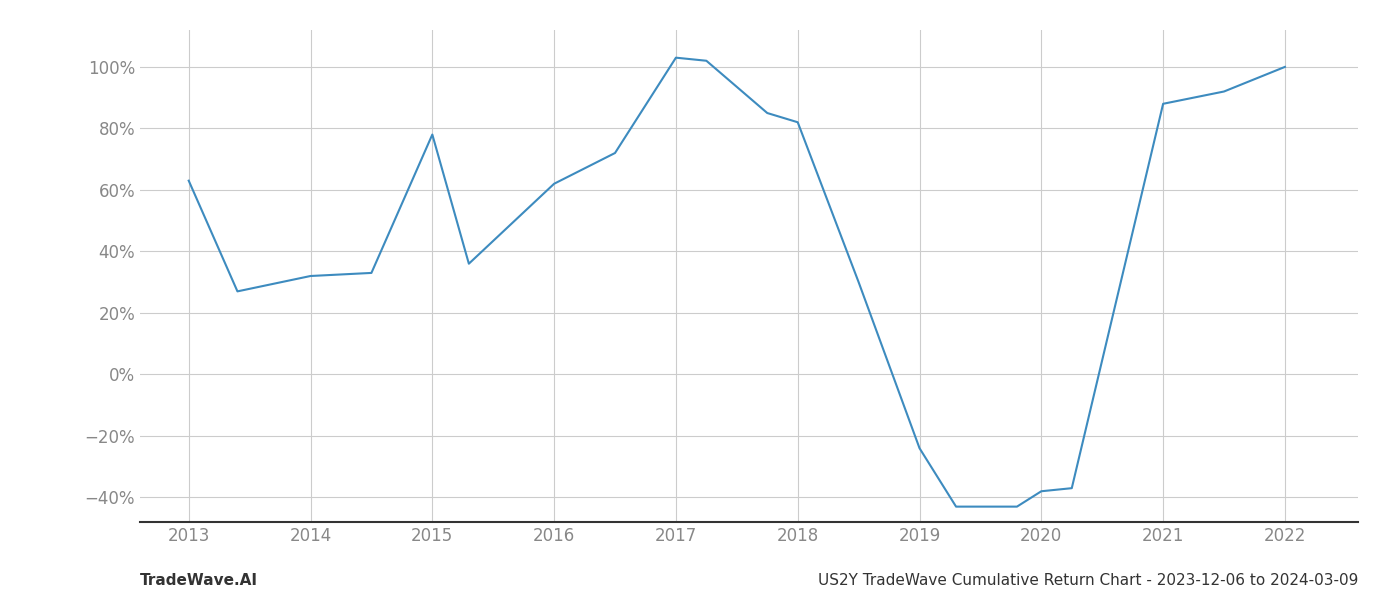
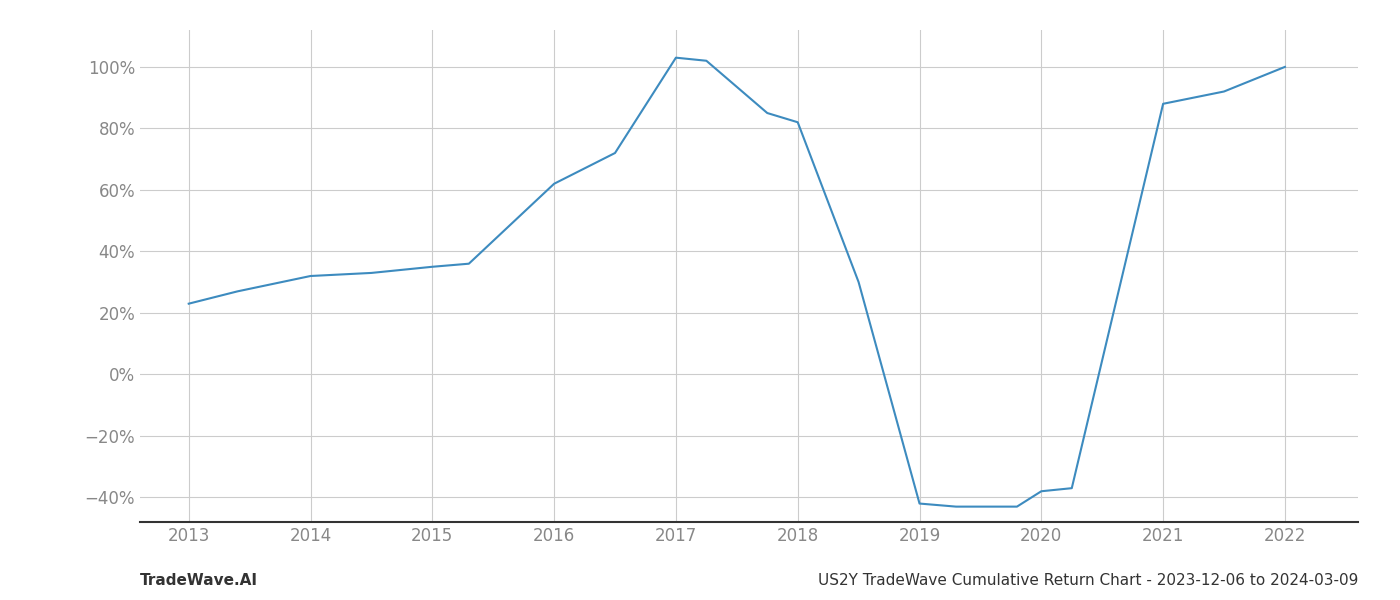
2013: 63% -> 23%
2015: 78% -> 35%
2019: -24% -> -42%
